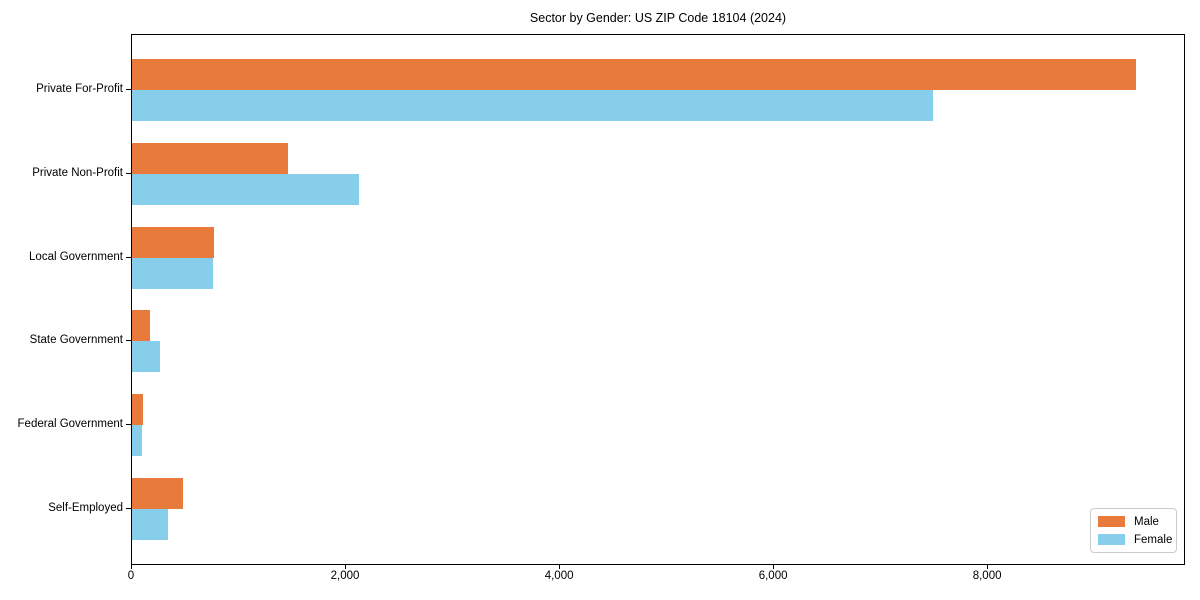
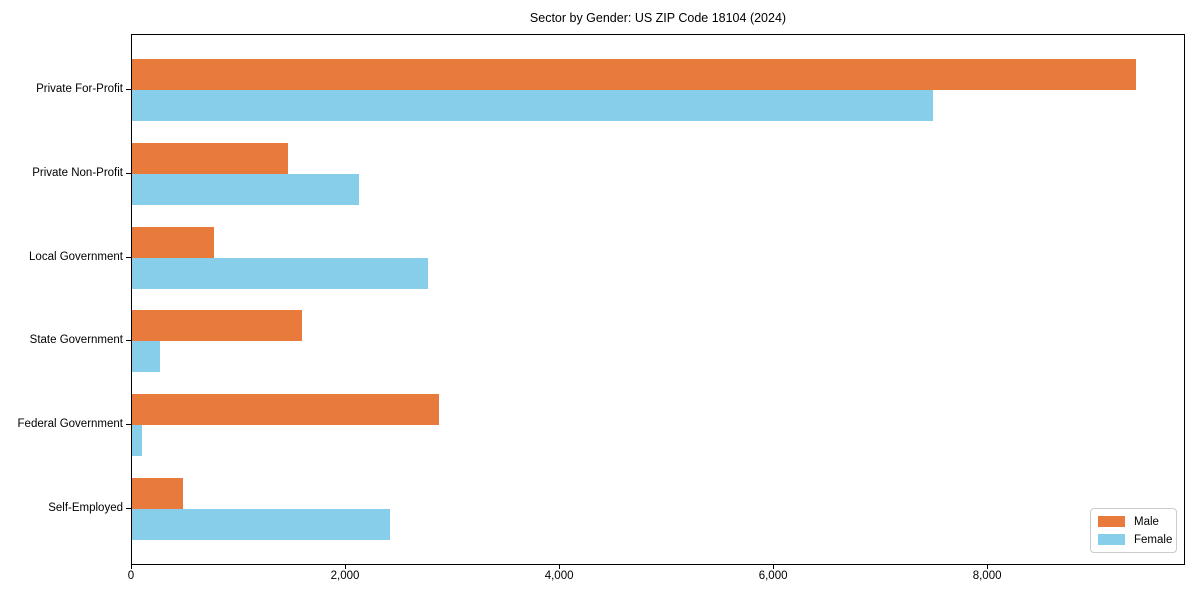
Female/Local Government: 760 -> 2770
Male/State Government: 170 -> 1590
Male/Federal Government: 100 -> 2870
Female/Self-Employed: 340 -> 2410
